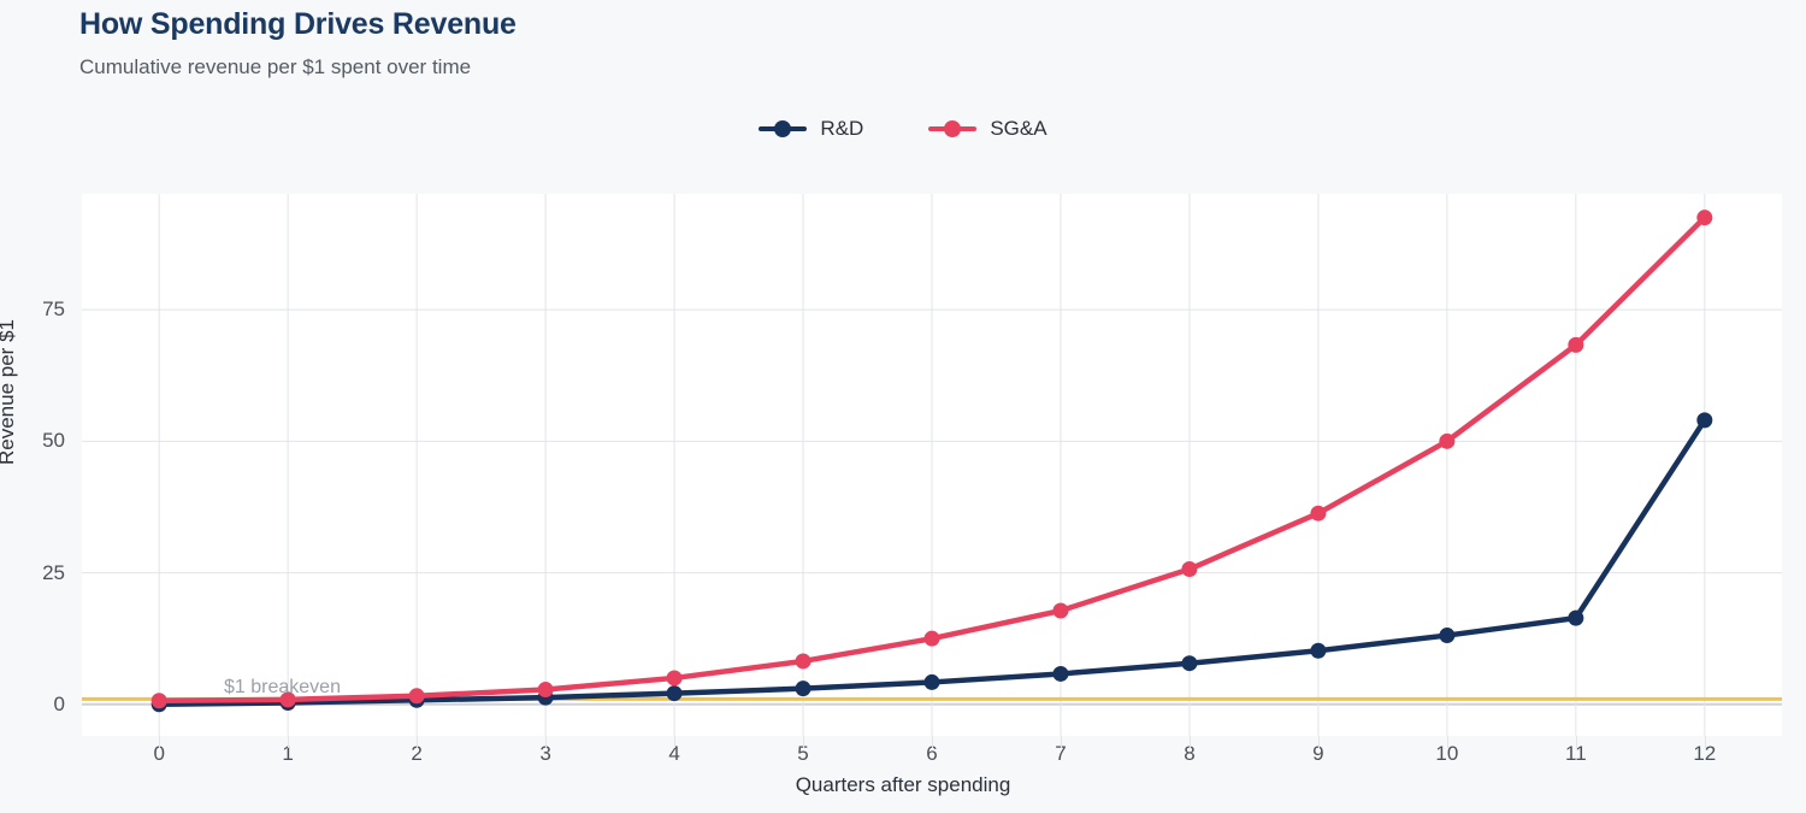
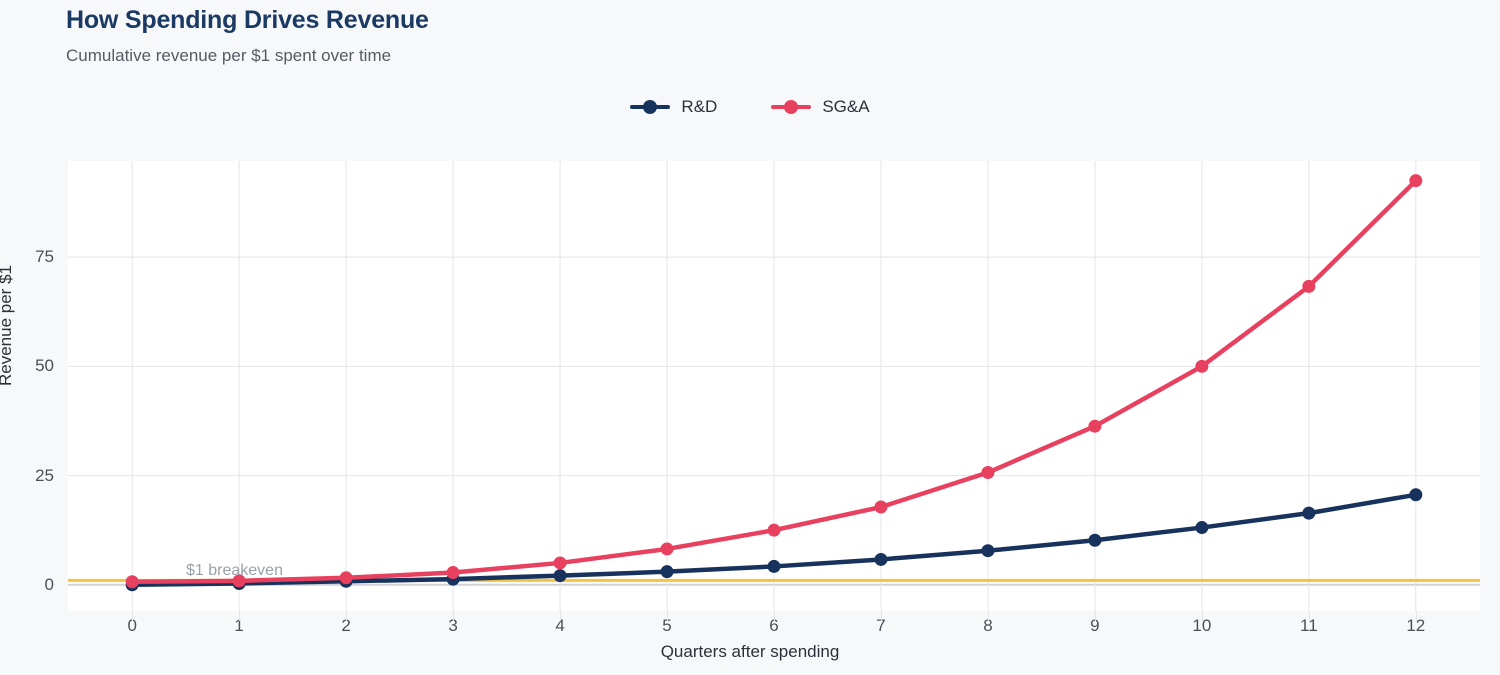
R&D/12: 54 -> 21
